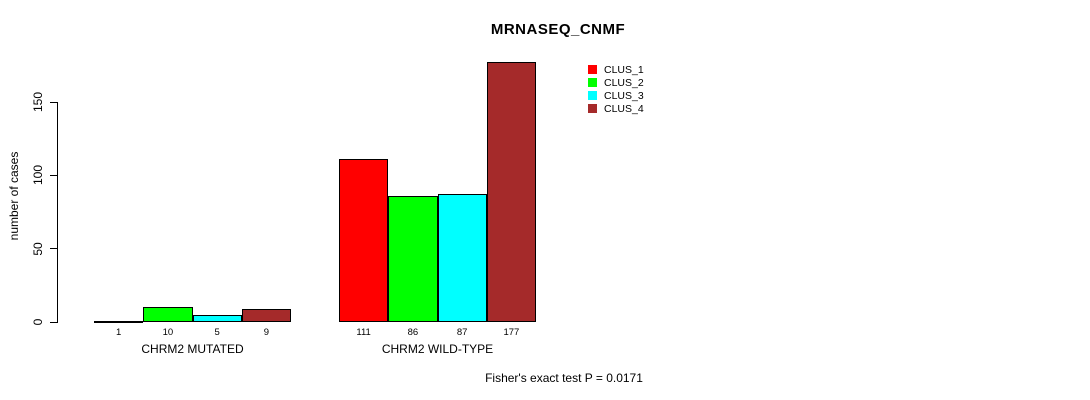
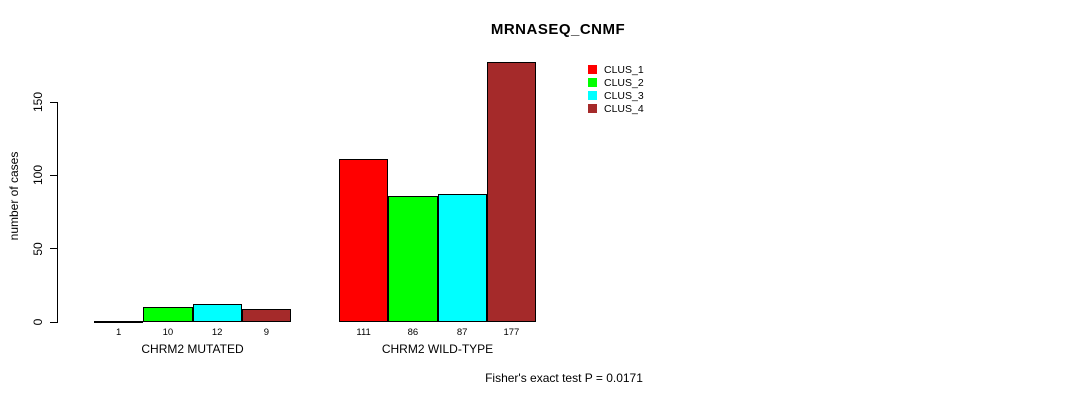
CLUS_3/CHRM2 MUTATED: 5 -> 12
